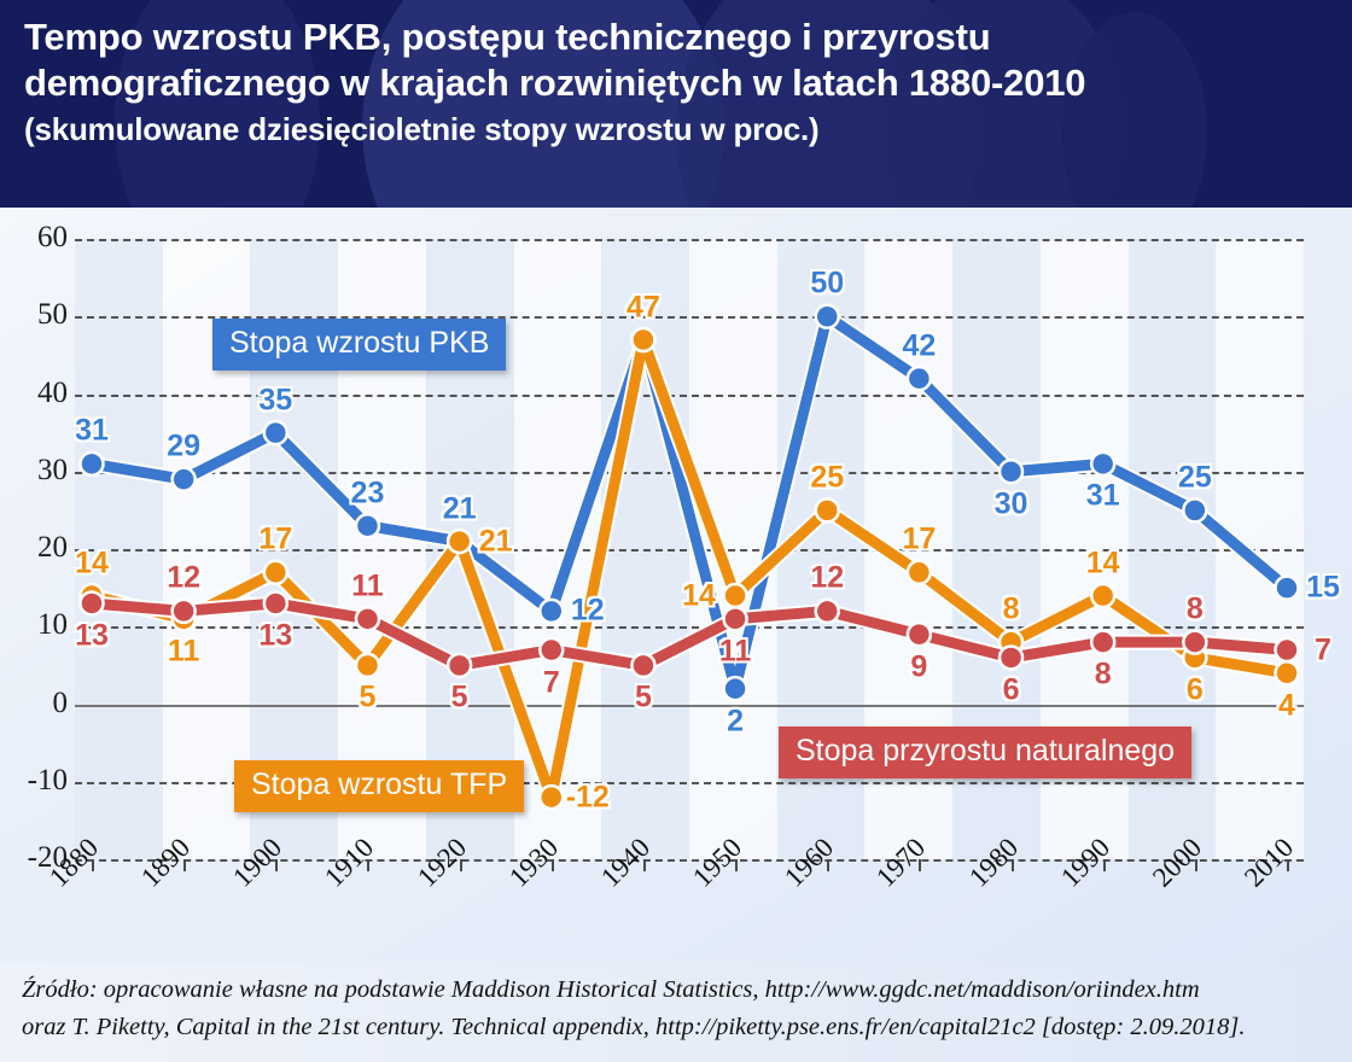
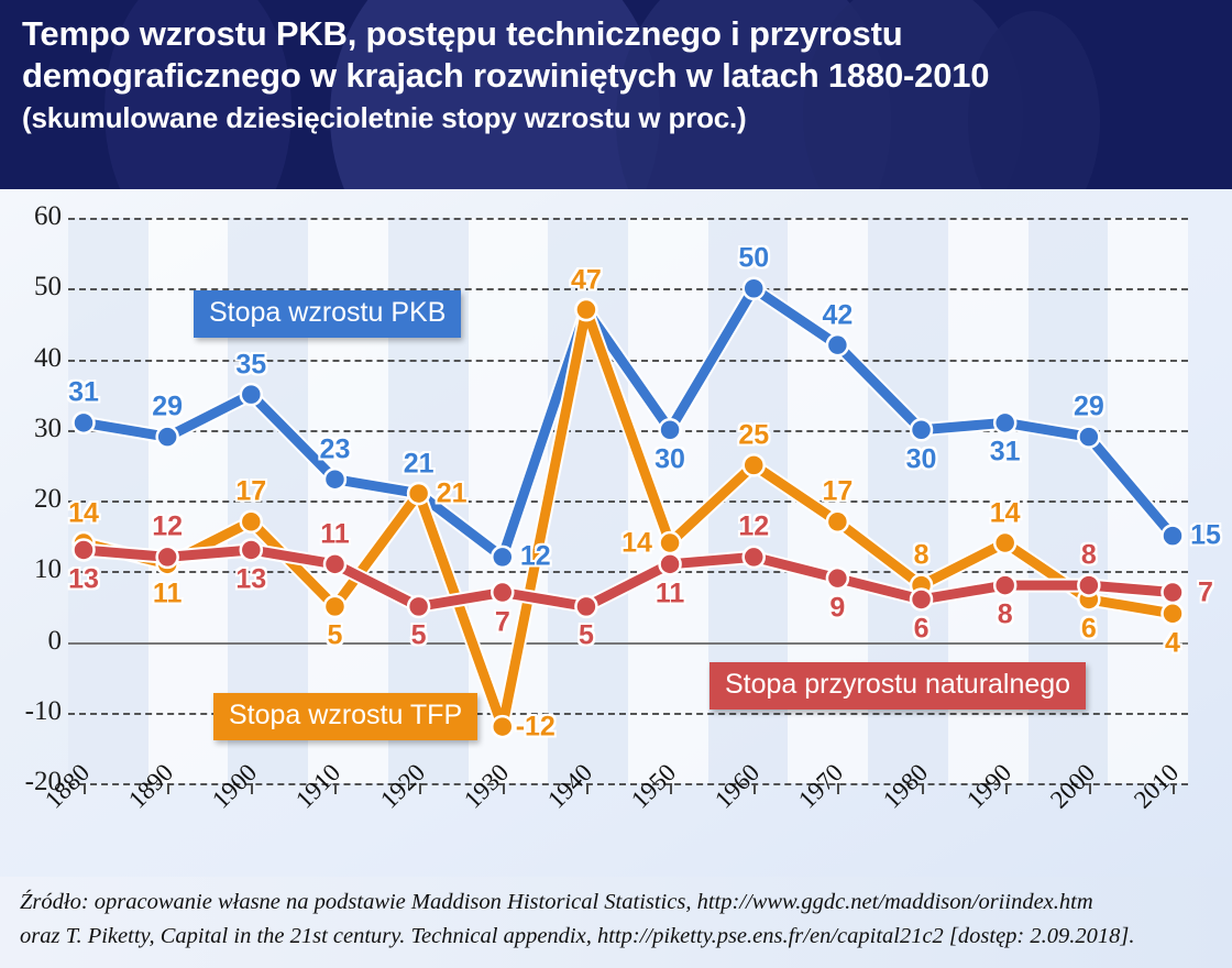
Stopa wzrostu PKB/1950: 2 -> 30
Stopa wzrostu PKB/2000: 25 -> 29
